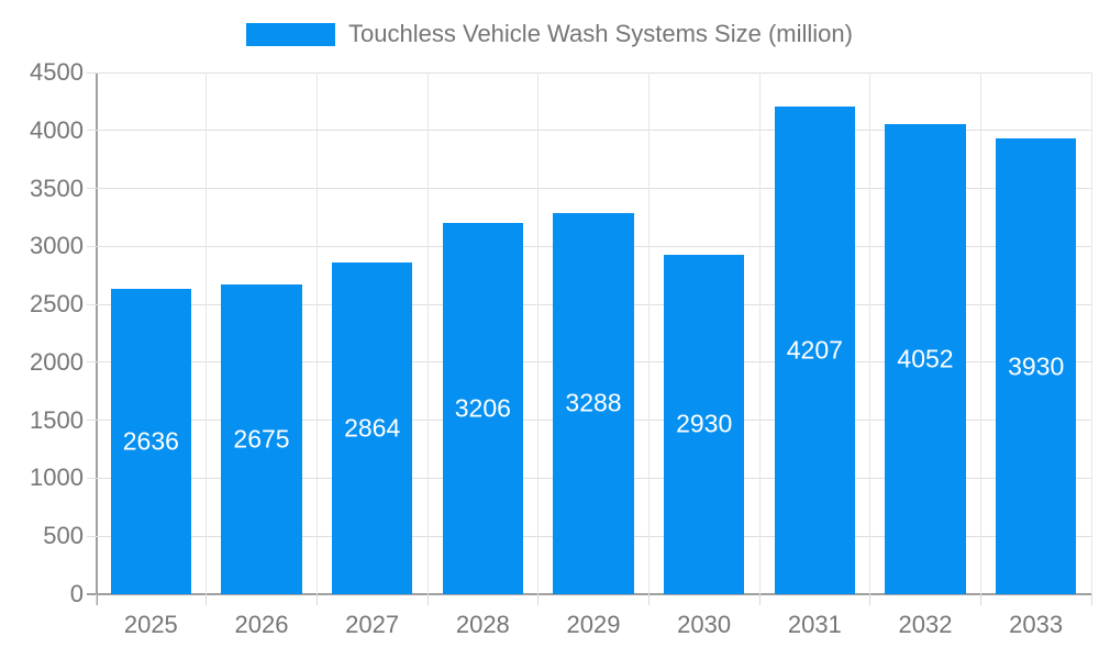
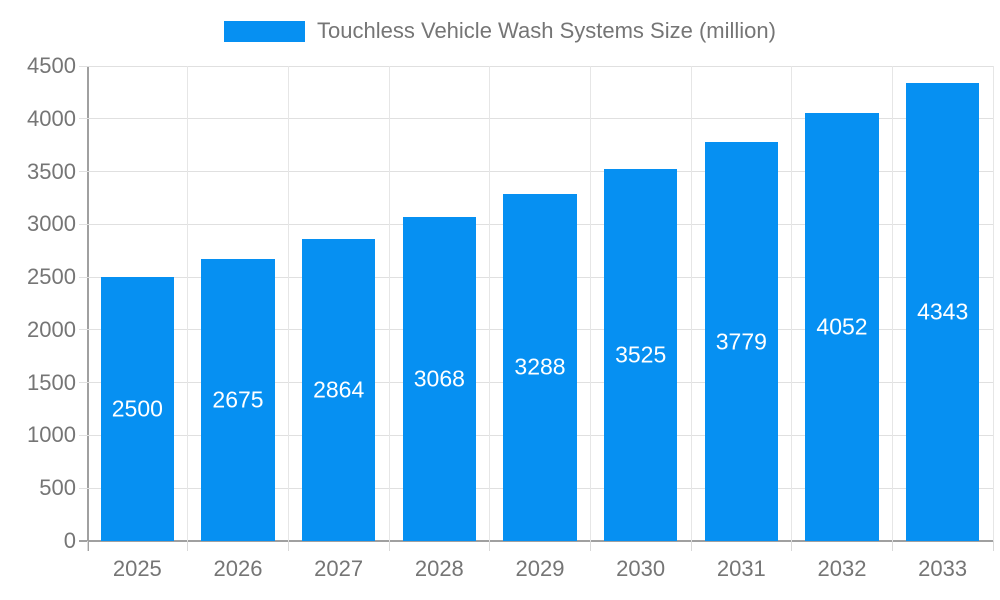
2025: 2636 -> 2500
2028: 3206 -> 3068
2030: 2930 -> 3525
2031: 4207 -> 3779
2033: 3930 -> 4343
